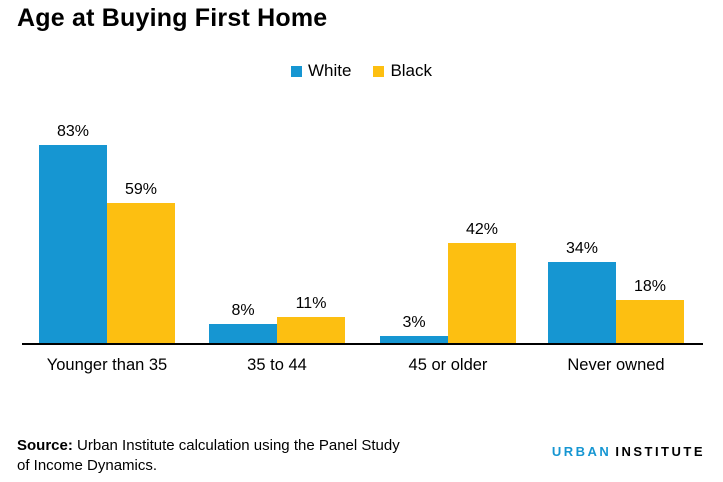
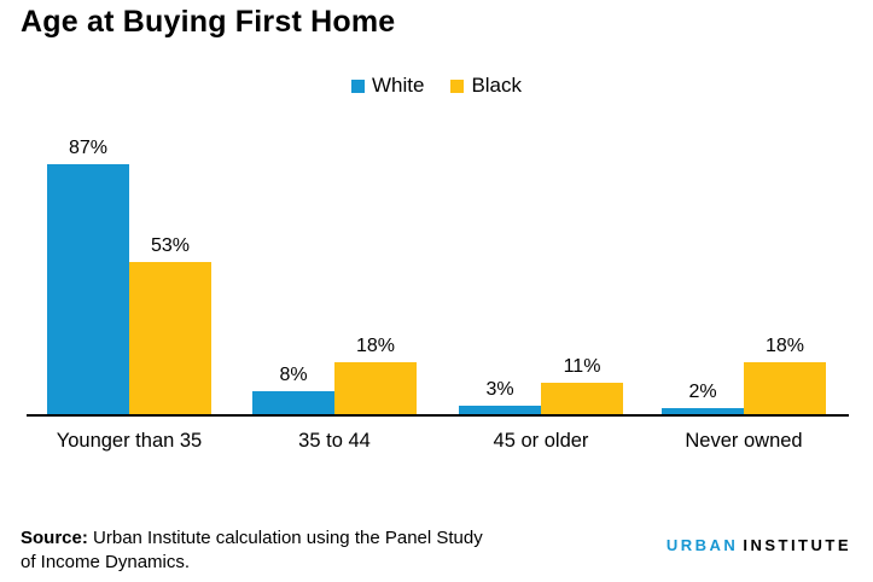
White/Younger than 35: 83% -> 87%
Black/Younger than 35: 59% -> 53%
Black/35 to 44: 11% -> 18%
Black/45 or older: 42% -> 11%
White/Never owned: 34% -> 2%
